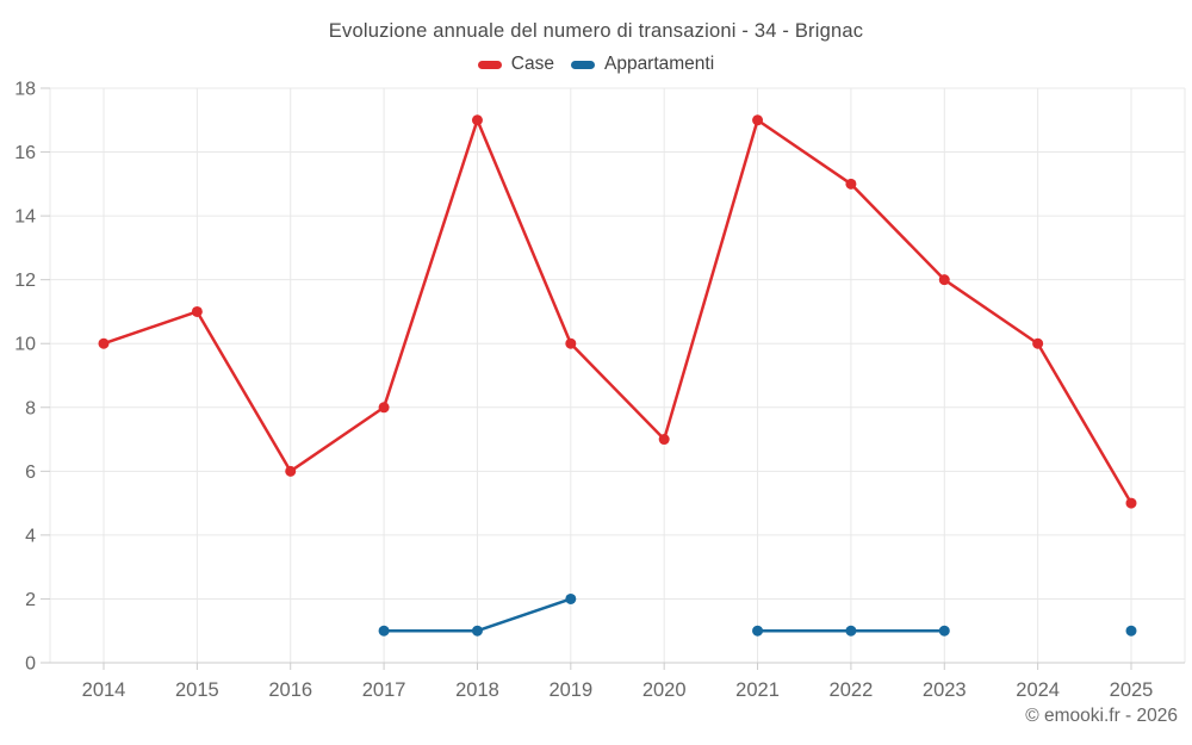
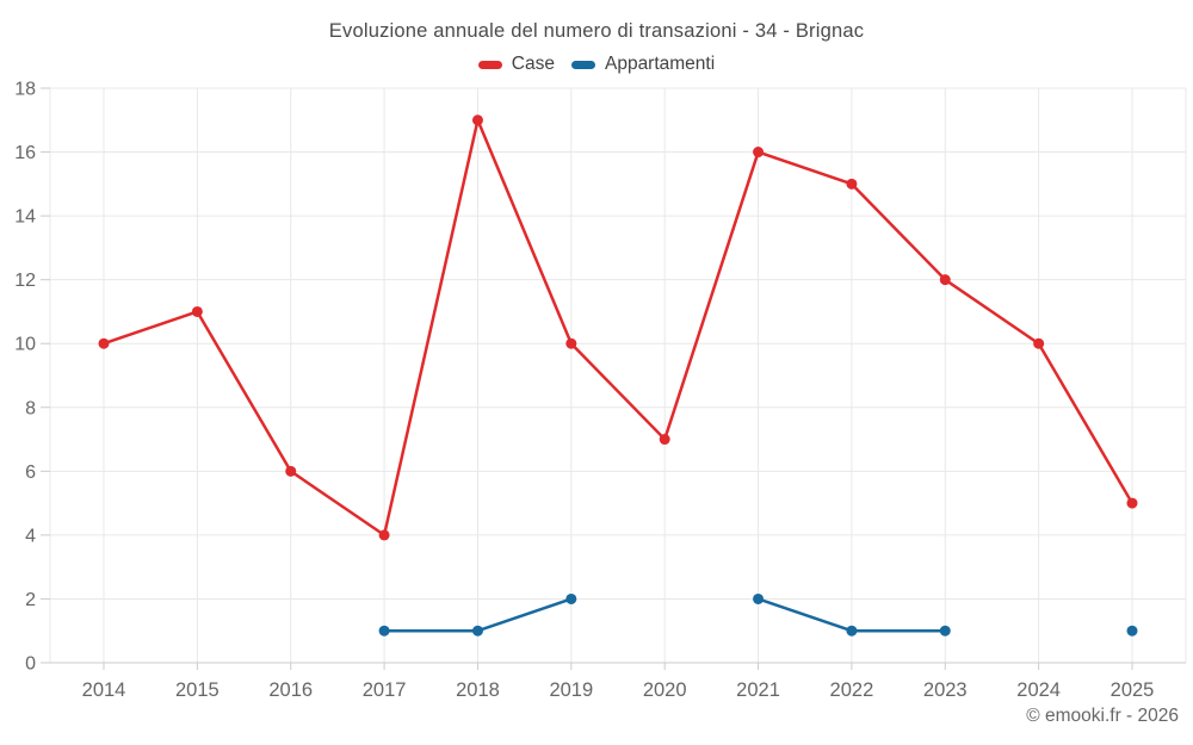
Case/2017: 8 -> 4
Case/2021: 17 -> 16
Appartamenti/2021: 1 -> 2
